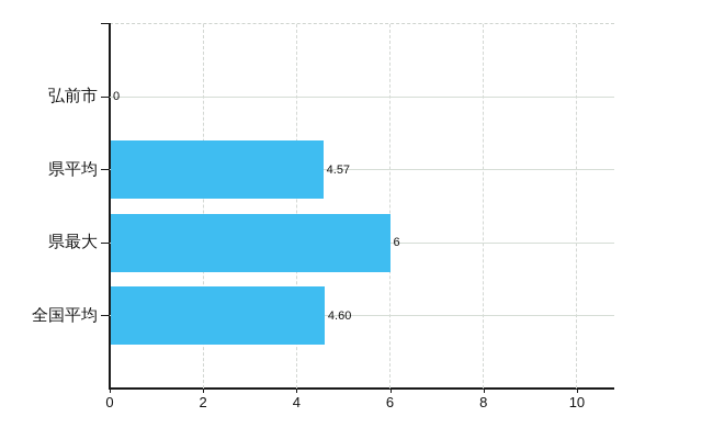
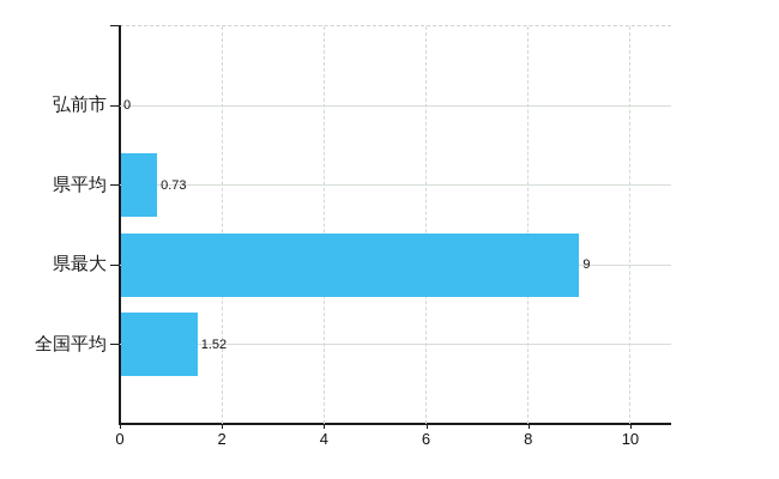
県平均: 4.57 -> 0.73
県最大: 6 -> 9
全国平均: 4.60 -> 1.52
